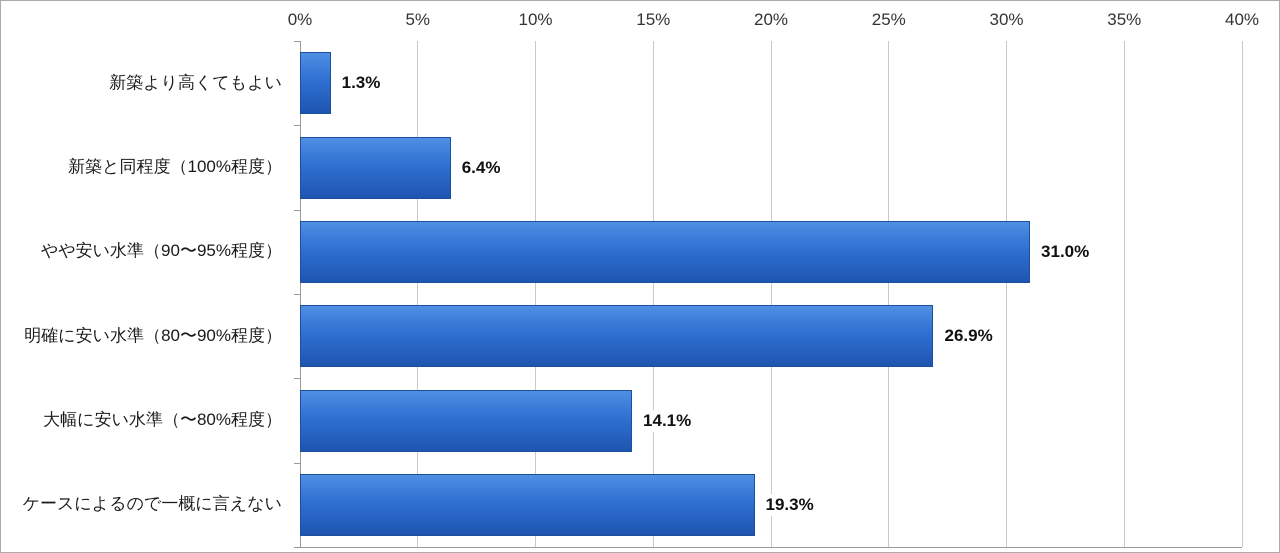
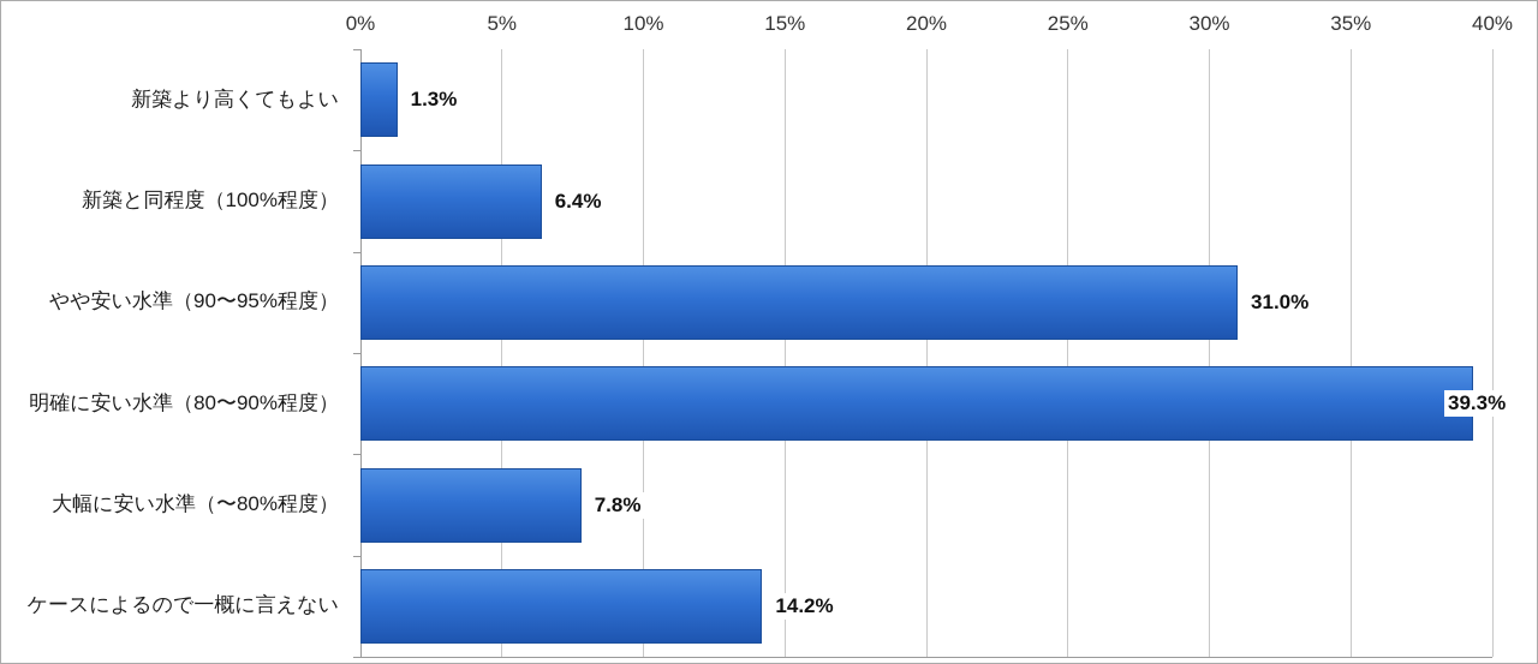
明確に安い水準（80〜90%程度）: 26.9% -> 39.3%
大幅に安い水準（〜80%程度）: 14.1% -> 7.8%
ケースによるので一概に言えない: 19.3% -> 14.2%
